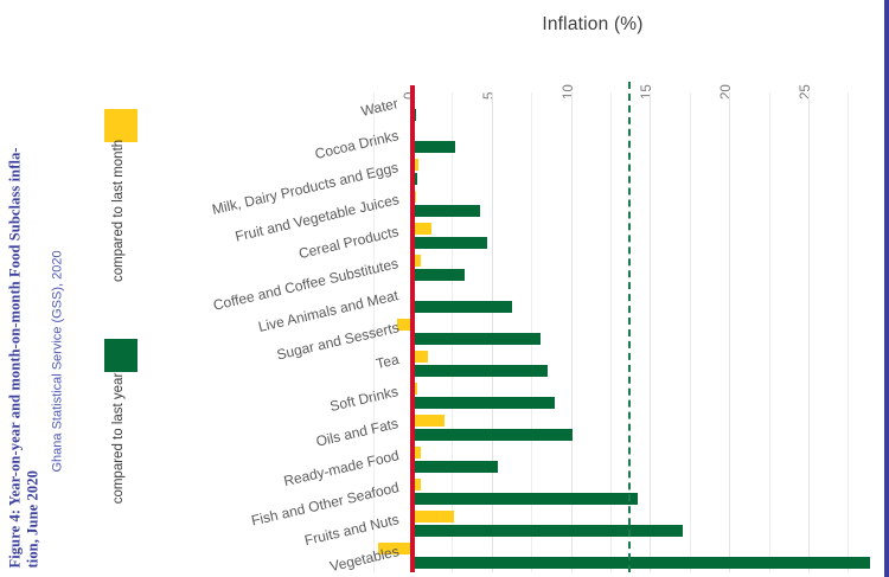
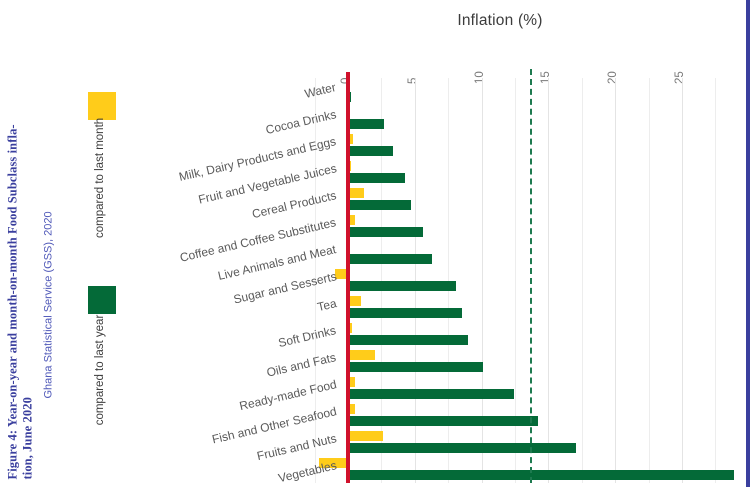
compared to last year/Milk, Dairy Products and Eggs: 0.3 -> 3.4
compared to last year/Coffee and Coffee Substitutes: 3.3 -> 5.6
compared to last year/Ready-made Food: 5.4 -> 12.4
